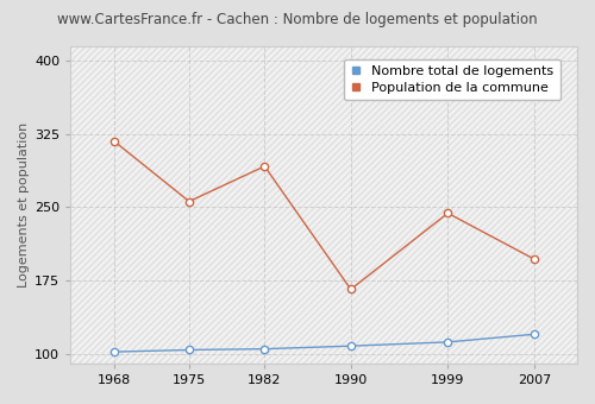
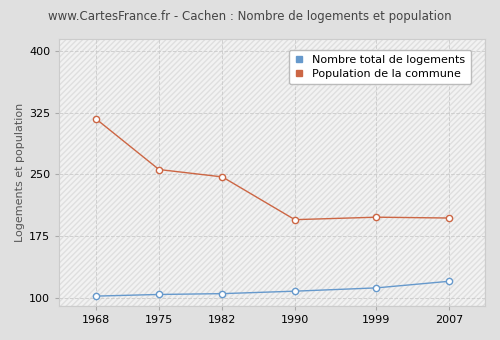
Population de la commune/1982: 292 -> 247
Population de la commune/1990: 166 -> 195
Population de la commune/1999: 244 -> 198
